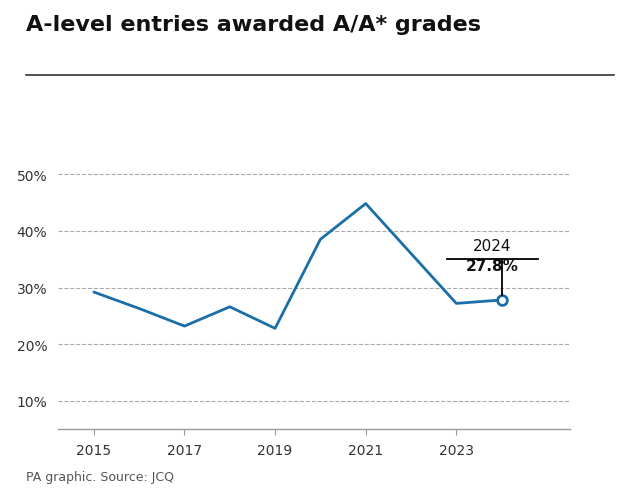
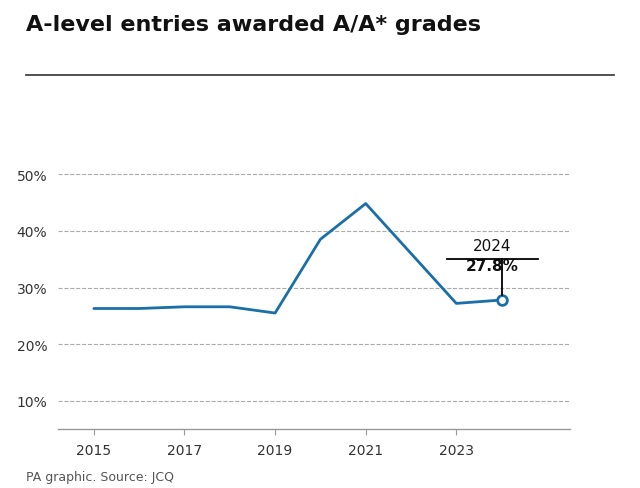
2015: 29.2% -> 26.3%
2017: 23.2% -> 26.6%
2019: 22.8% -> 25.5%
